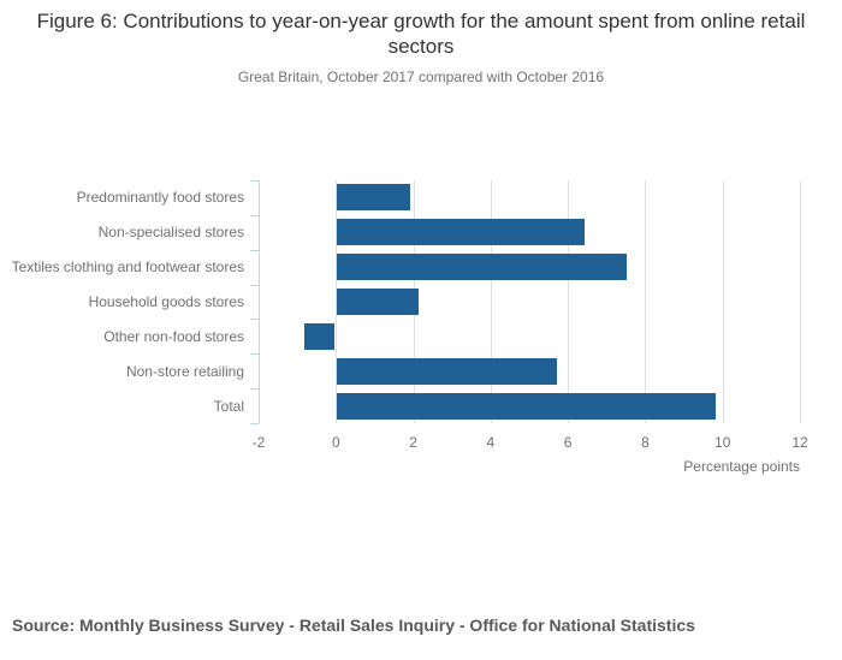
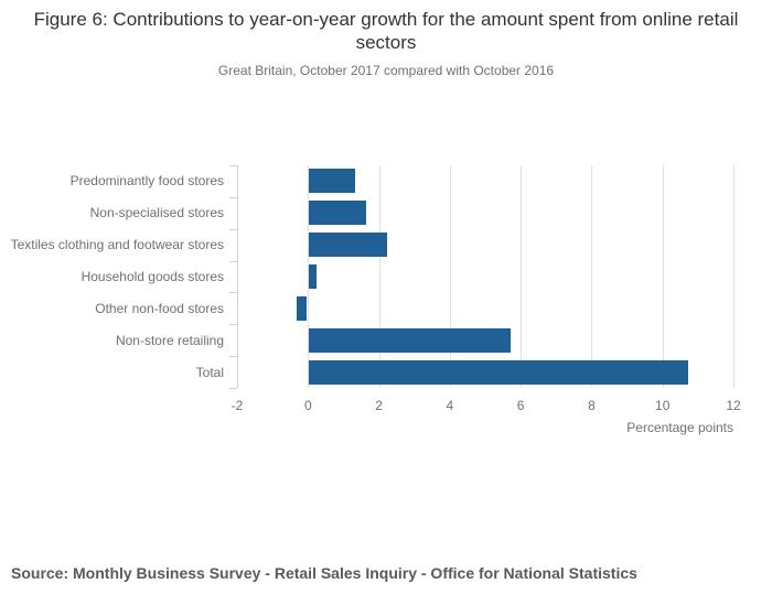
Predominantly food stores: 1.9 -> 1.3
Non-specialised stores: 6.4 -> 1.6
Textiles clothing and footwear stores: 7.5 -> 2.2
Household goods stores: 2.1 -> 0.2
Other non-food stores: -0.8 -> -0.3
Total: 9.8 -> 10.7
